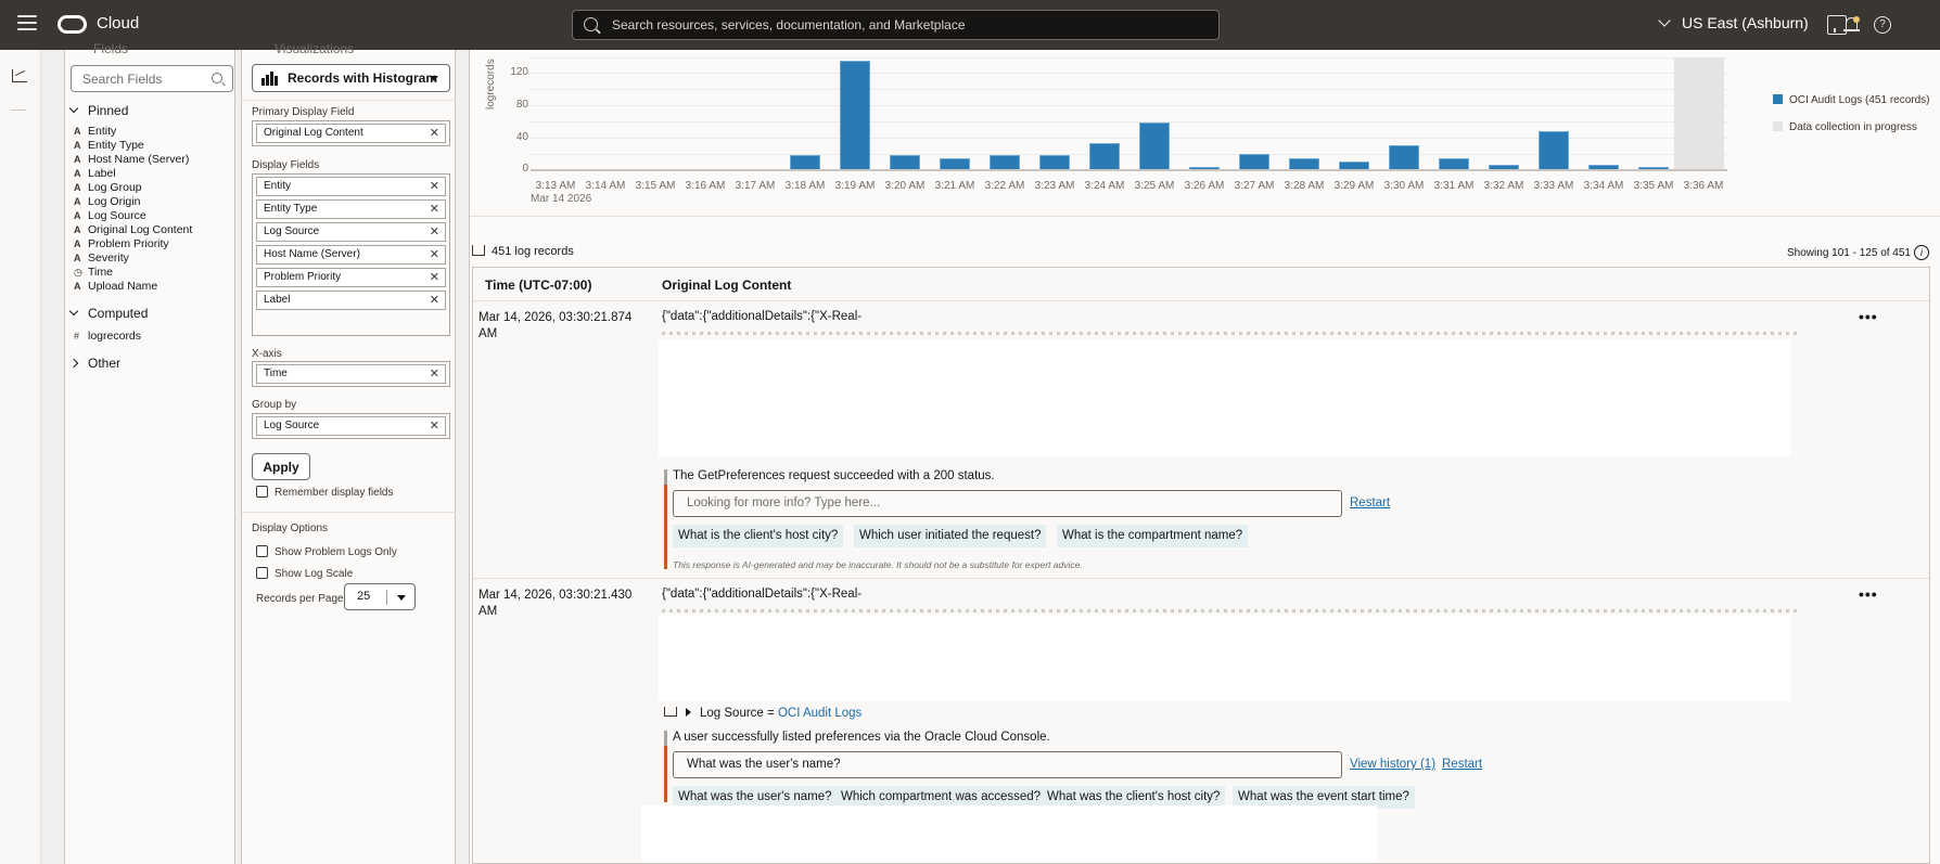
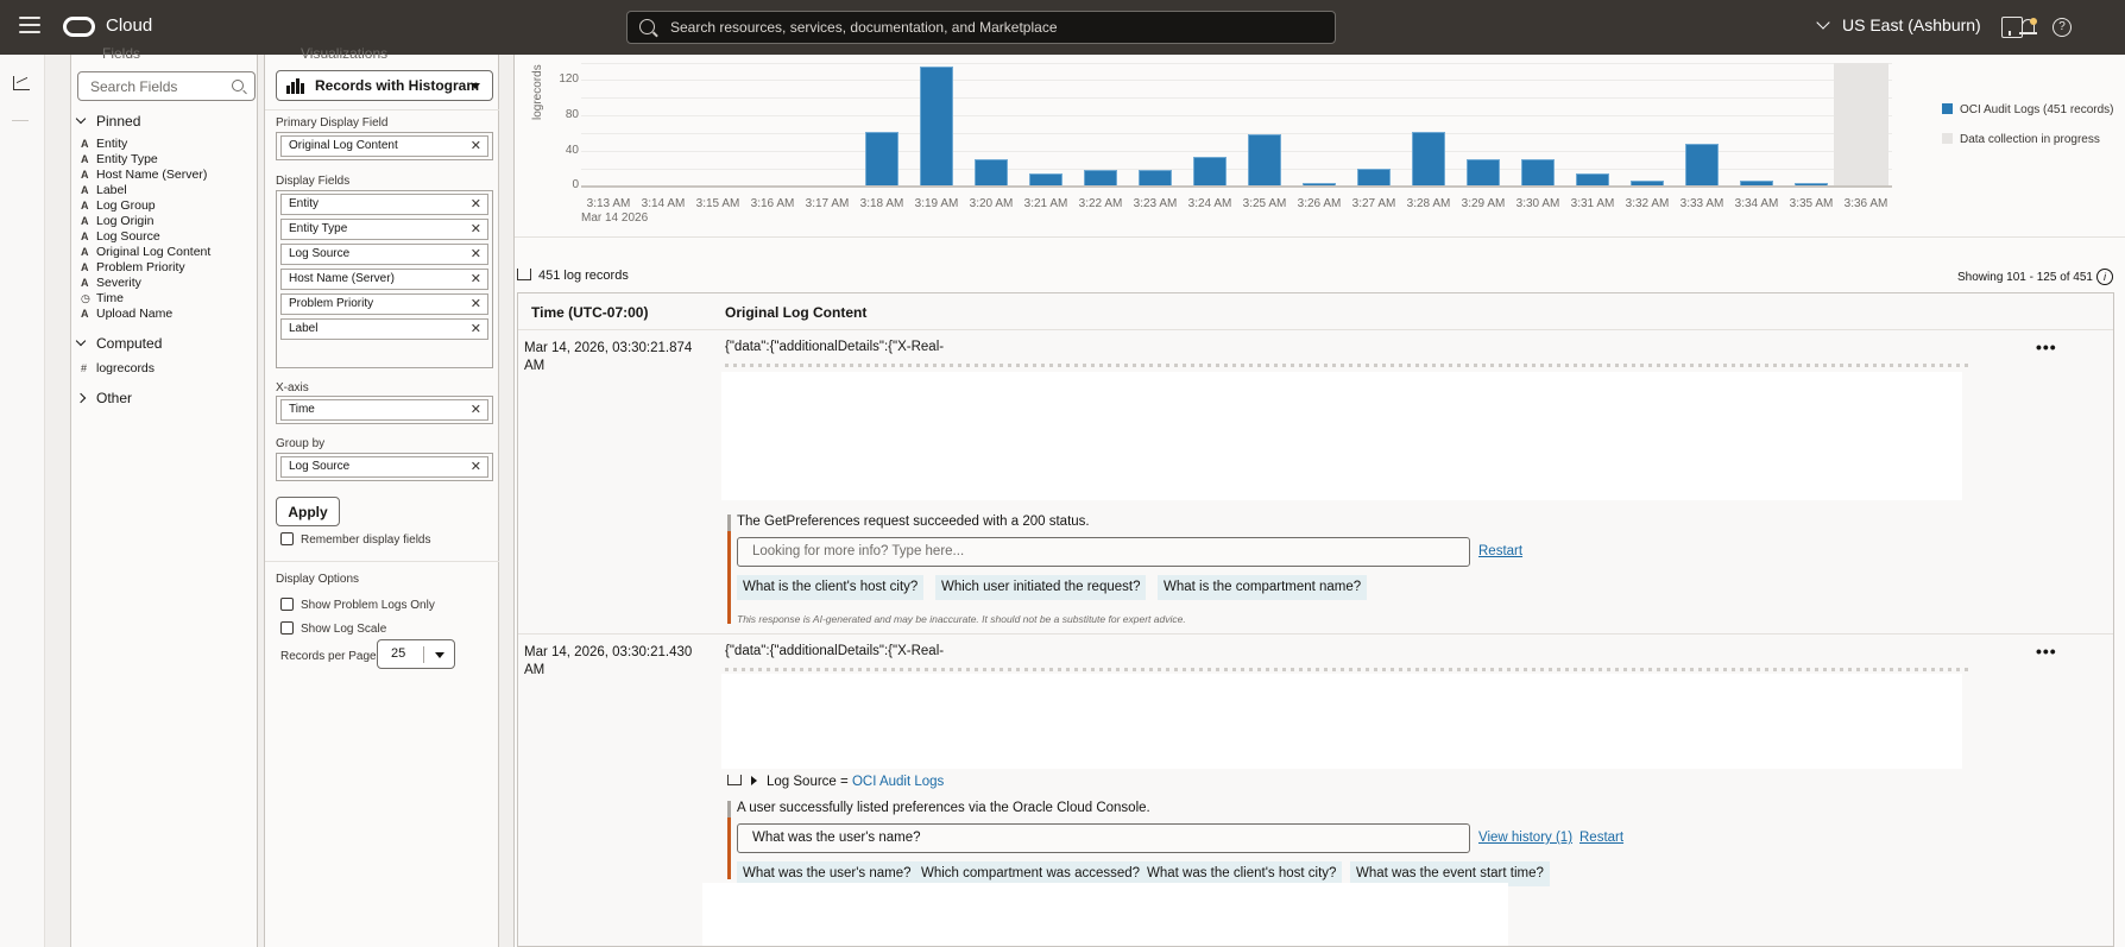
3:18 AM: 20 -> 60
3:20 AM: 20 -> 30
3:28 AM: 10 -> 60
3:29 AM: 10 -> 30
